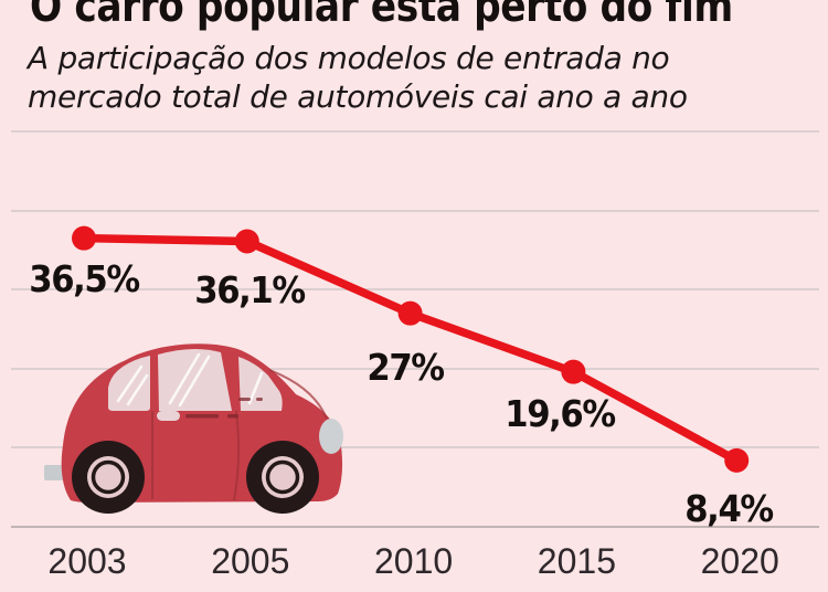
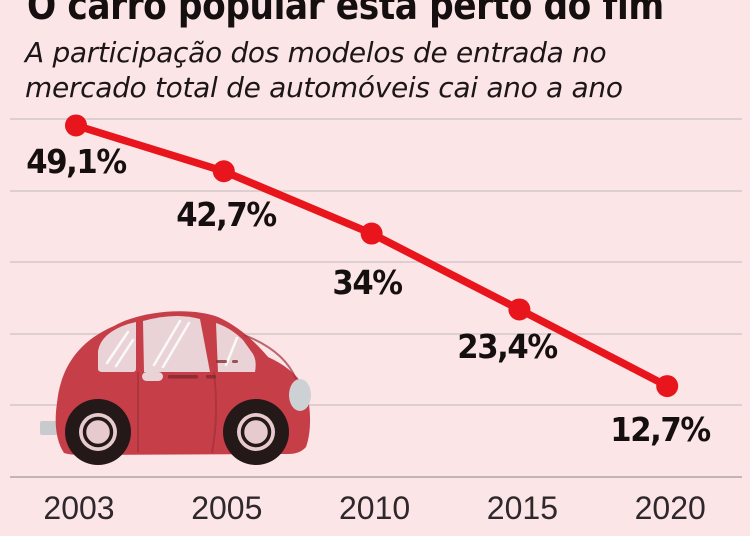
2003: 36,5% -> 49,1%
2005: 36,1% -> 42,7%
2010: 27% -> 34%
2015: 19,6% -> 23,4%
2020: 8,4% -> 12,7%
